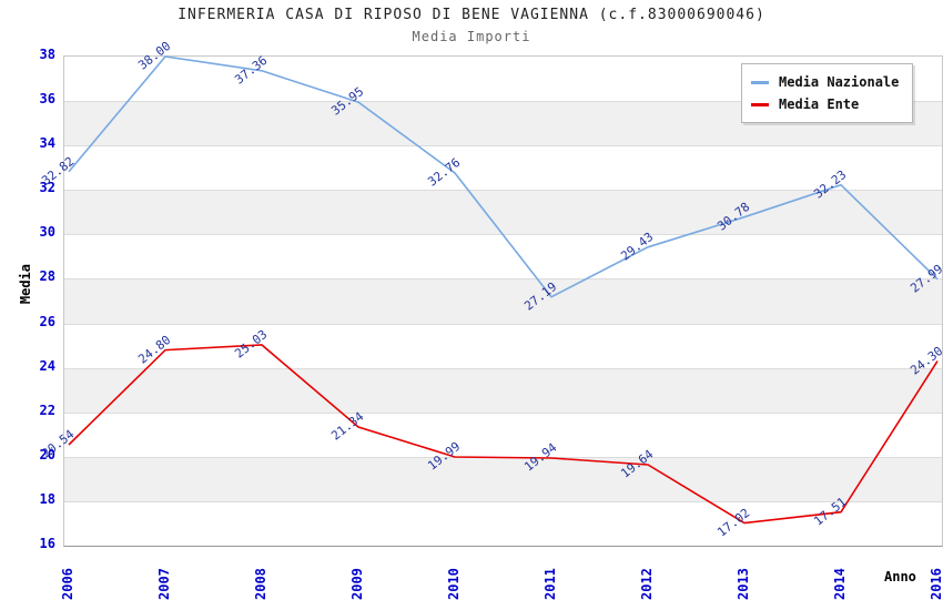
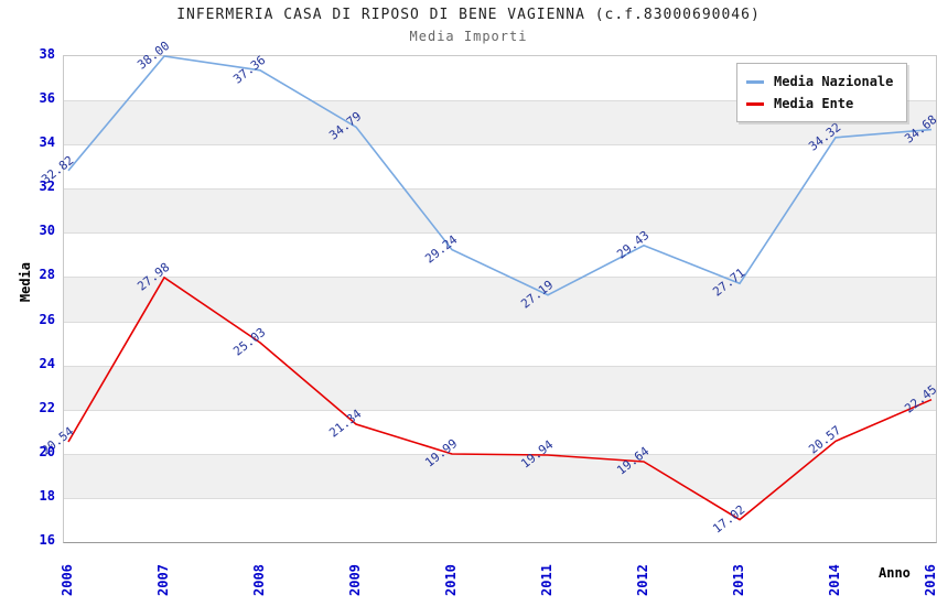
Media Ente/2007: 24.80 -> 27.98
Media Nazionale/2009: 35.95 -> 34.79
Media Nazionale/2010: 32.76 -> 29.24
Media Nazionale/2013: 30.78 -> 27.71
Media Nazionale/2014: 32.23 -> 34.32
Media Ente/2014: 17.51 -> 20.57
Media Nazionale/2016: 27.99 -> 34.68
Media Ente/2016: 24.30 -> 22.45
